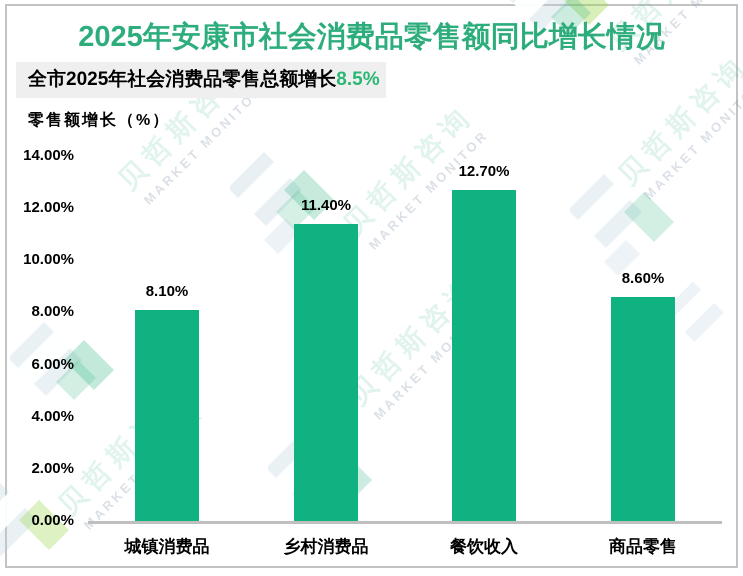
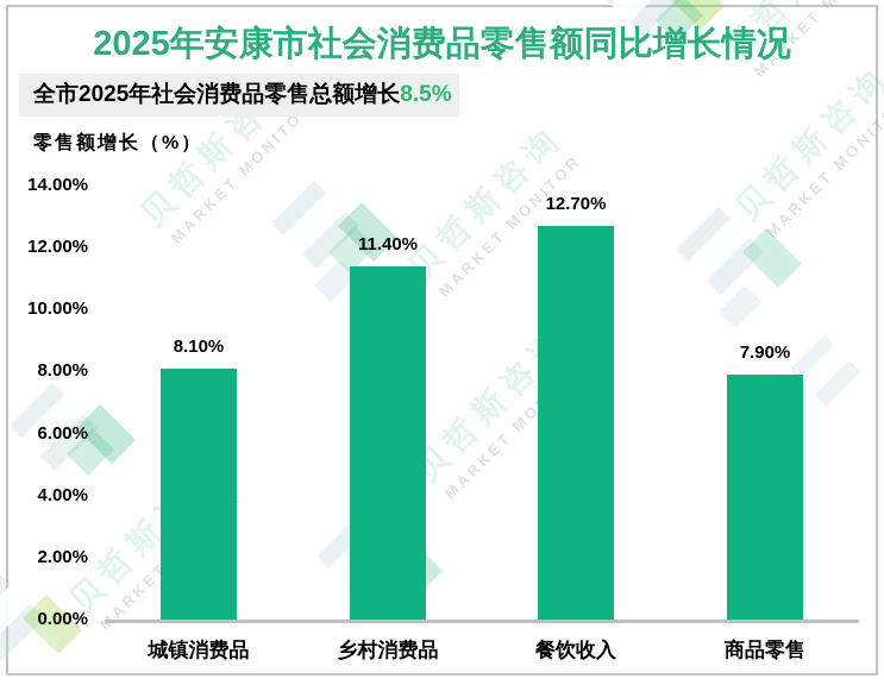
商品零售: 8.60% -> 7.90%
